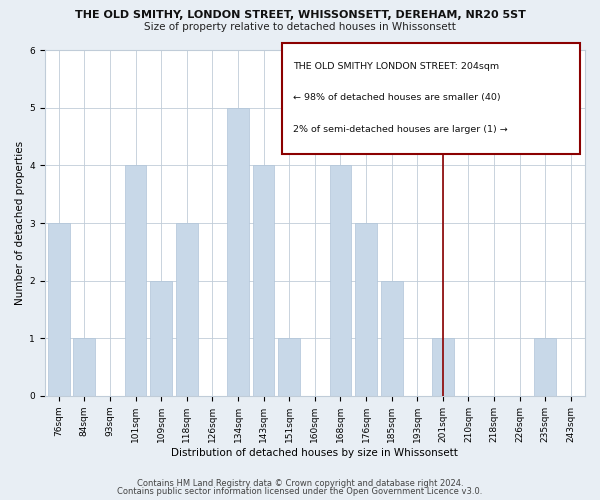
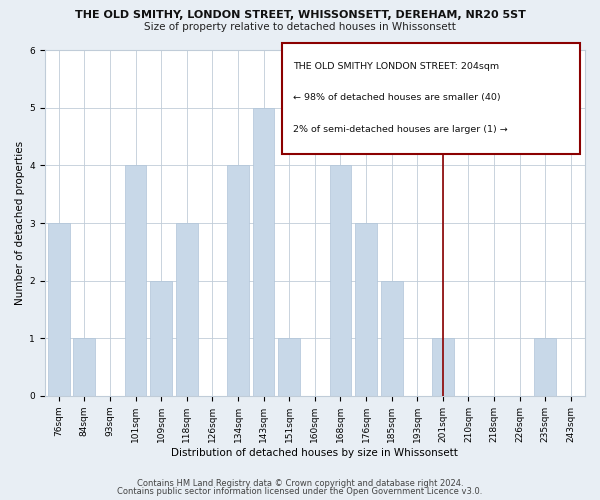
134sqm: 5 -> 4
143sqm: 4 -> 5
